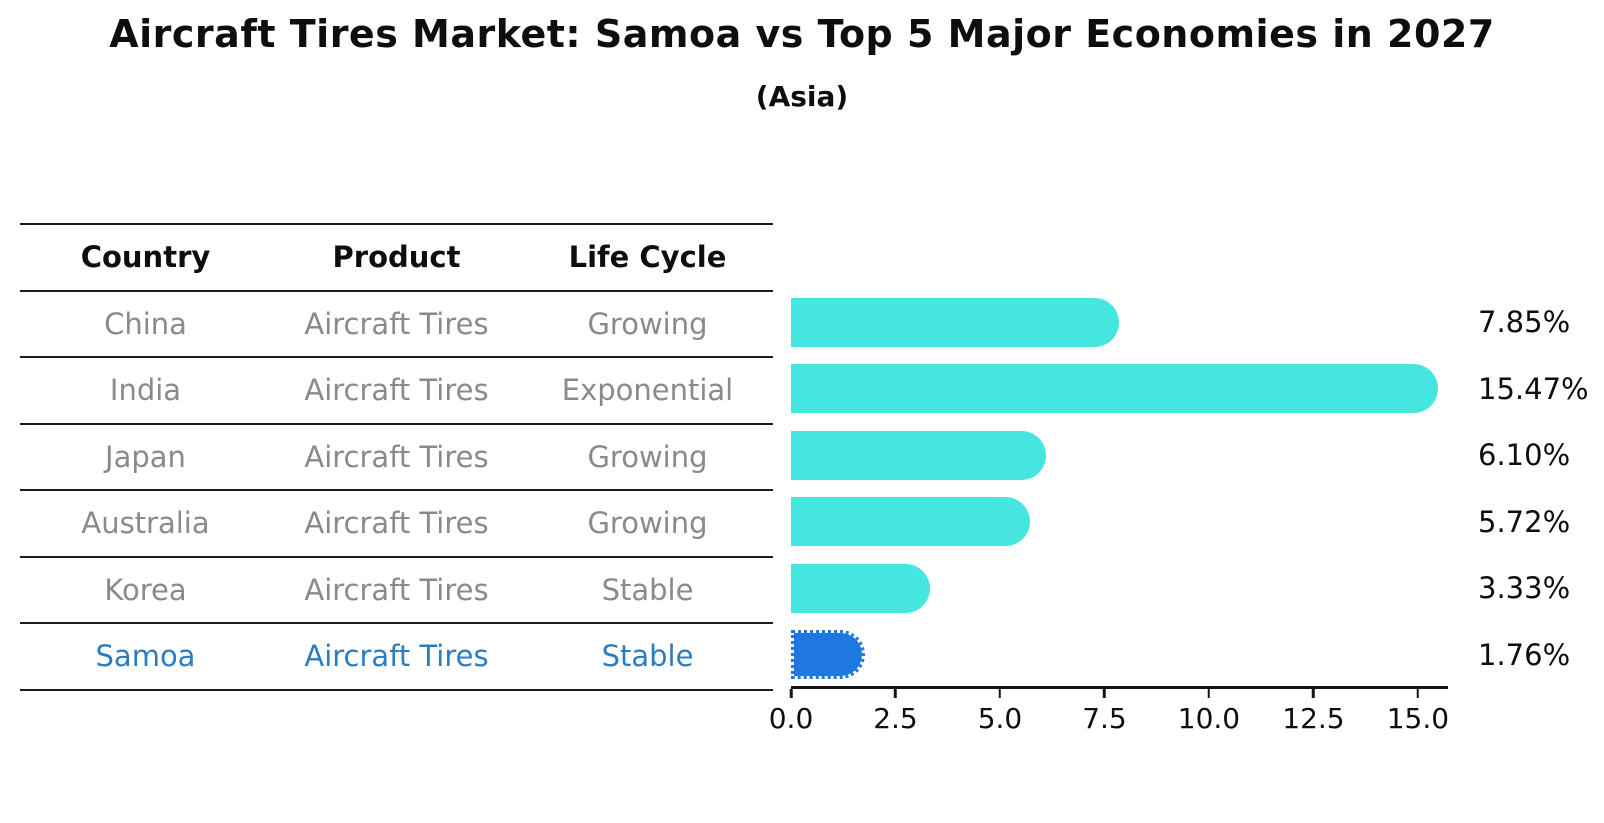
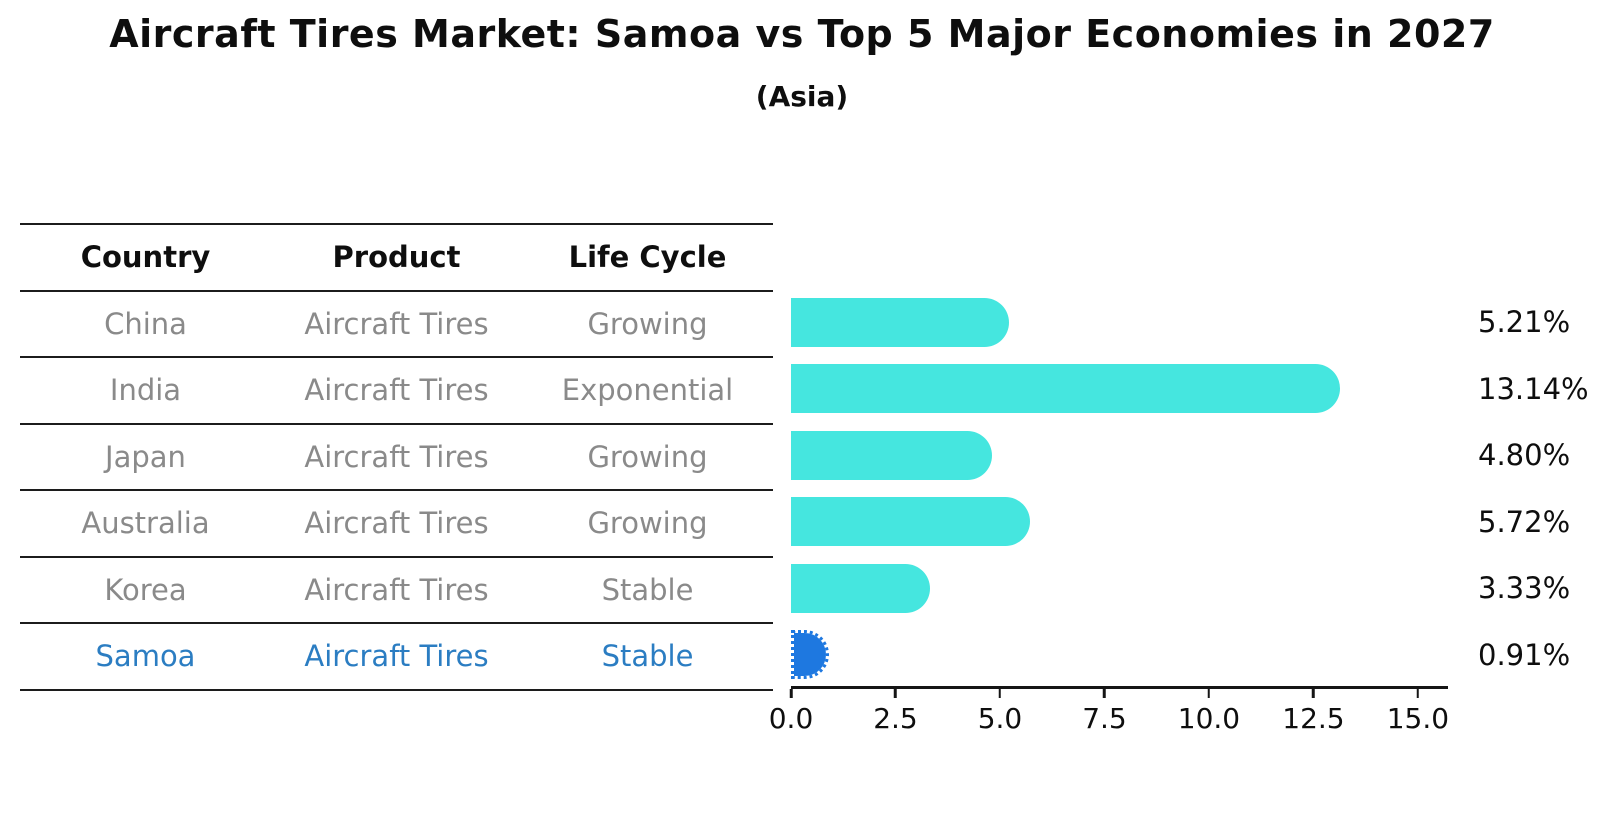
China: 7.85% -> 5.21%
India: 15.47% -> 13.14%
Japan: 6.10% -> 4.80%
Samoa: 1.76% -> 0.91%
